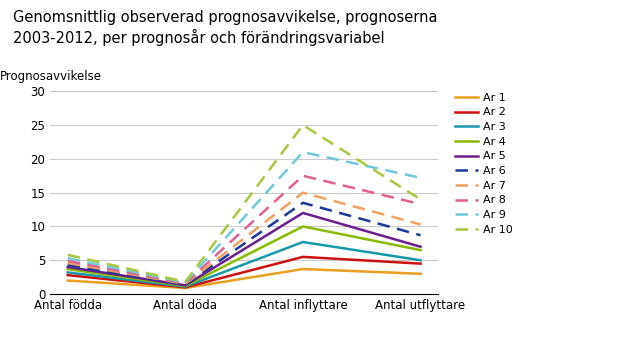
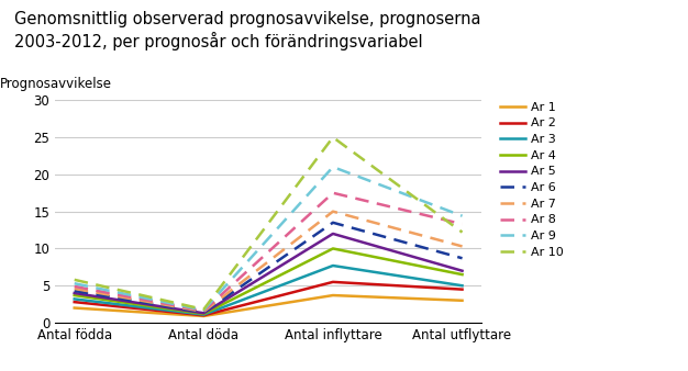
Ar 9/Antal utflyttare: 17.2 -> 14.4
Ar 10/Antal utflyttare: 14.0 -> 12.2
